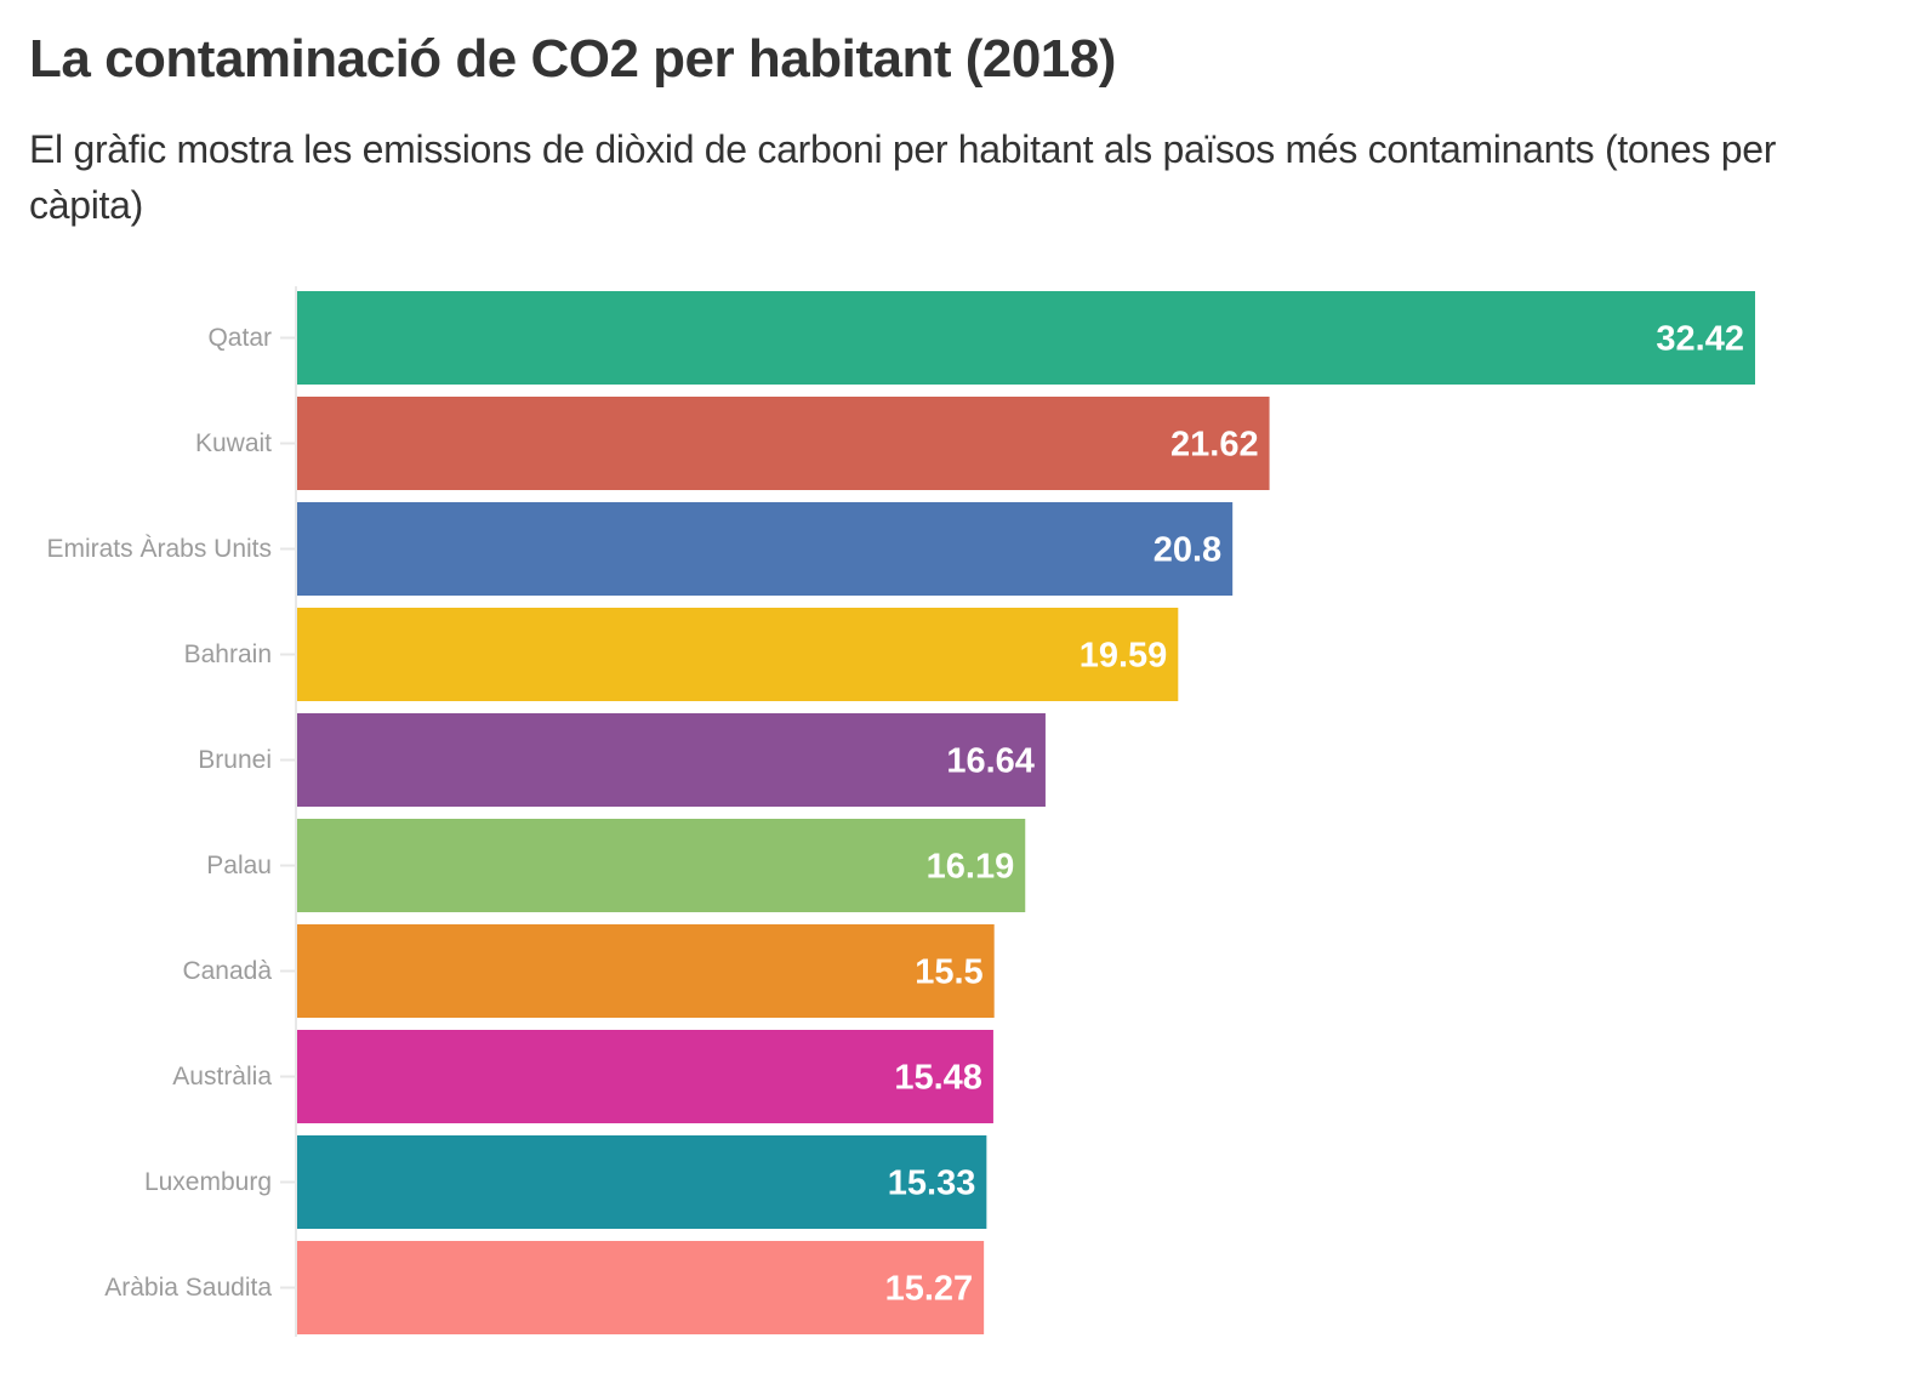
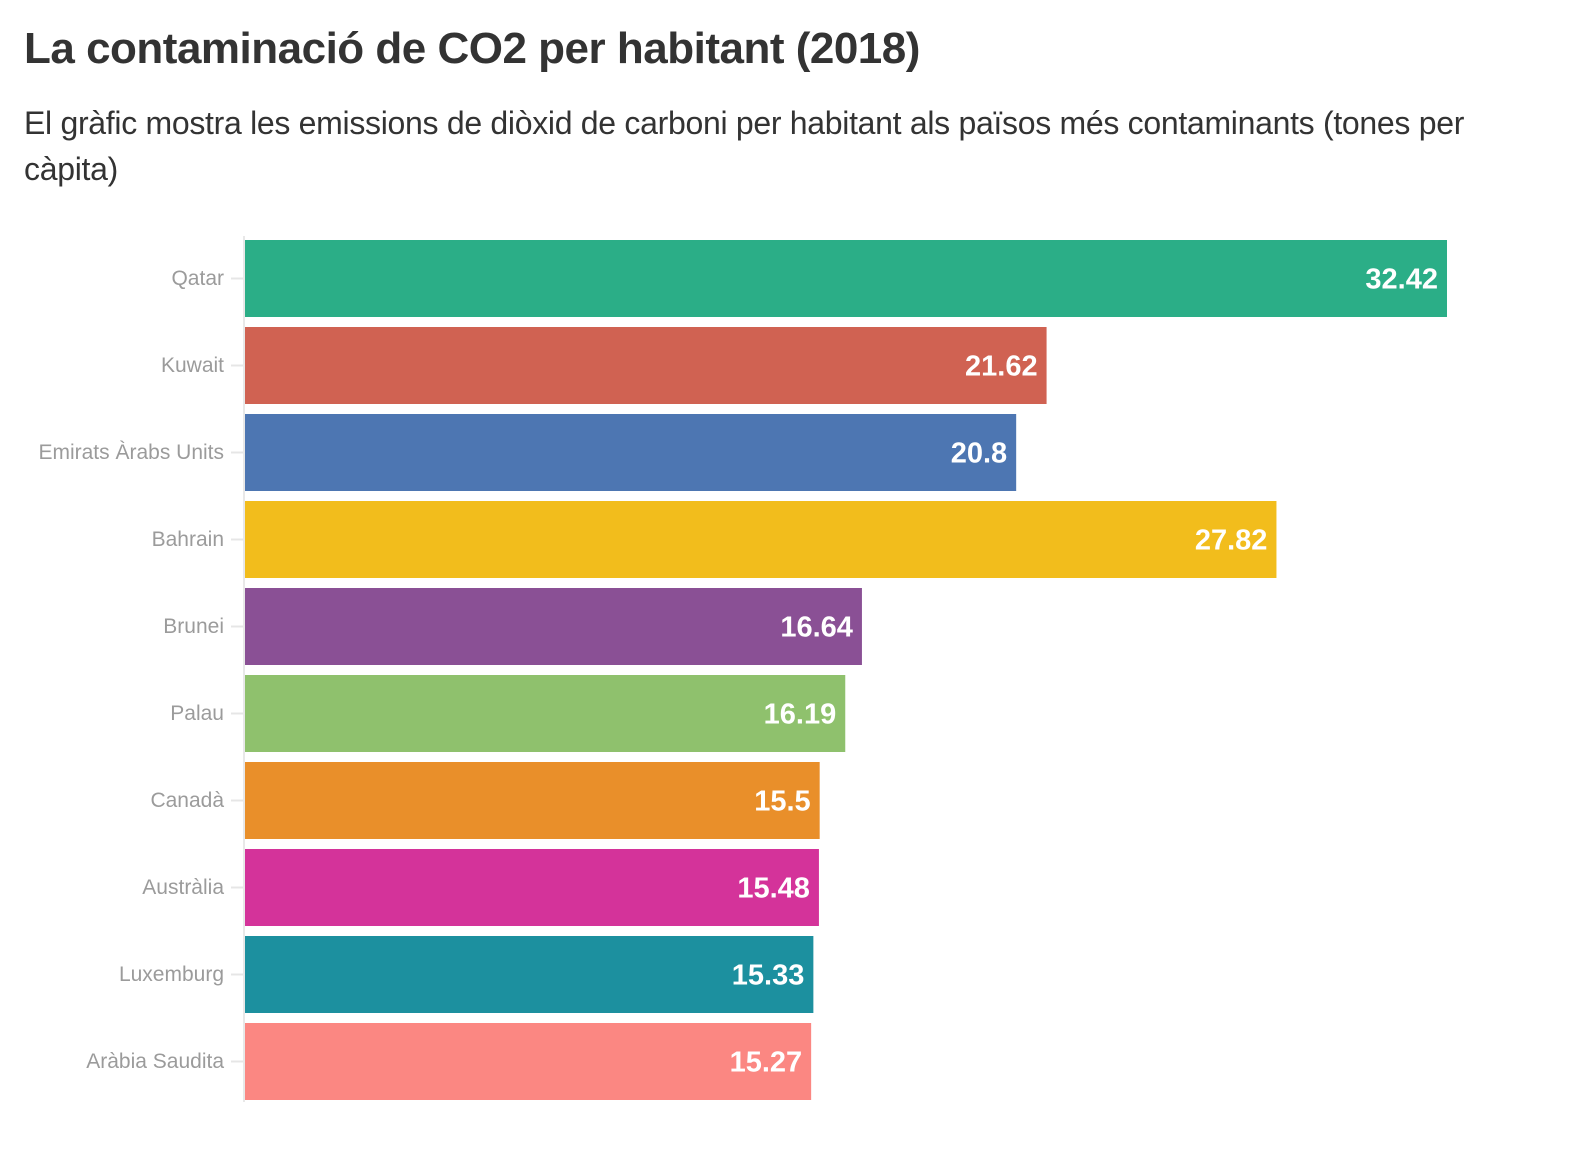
Bahrain: 19.59 -> 27.82
